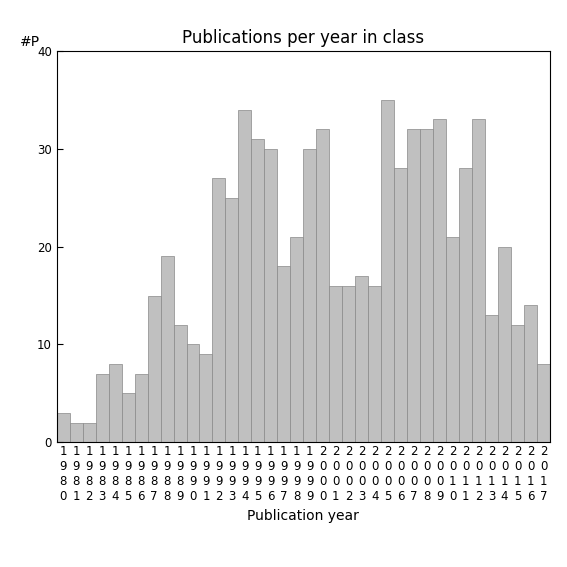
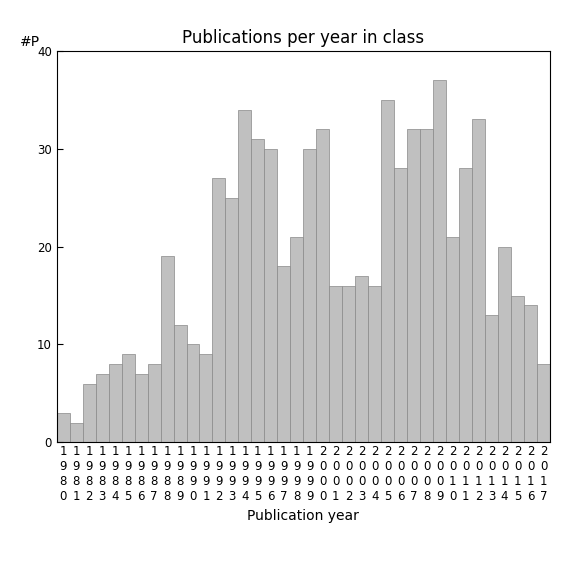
1 9 8 2: 2 -> 6
1 9 8 5: 5 -> 9
1 9 8 7: 15 -> 8
2 0 0 9: 33 -> 37
2 0 1 5: 12 -> 15
